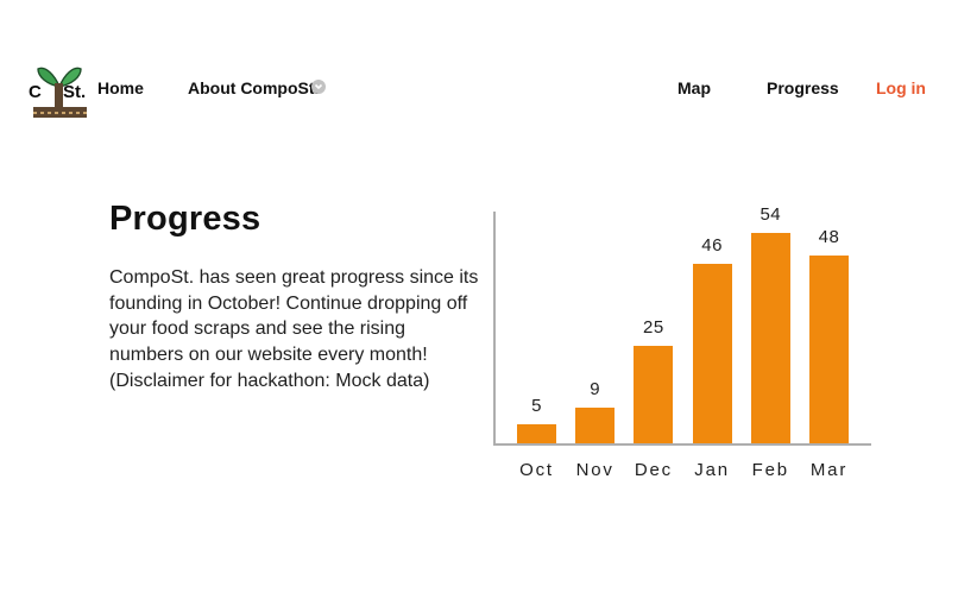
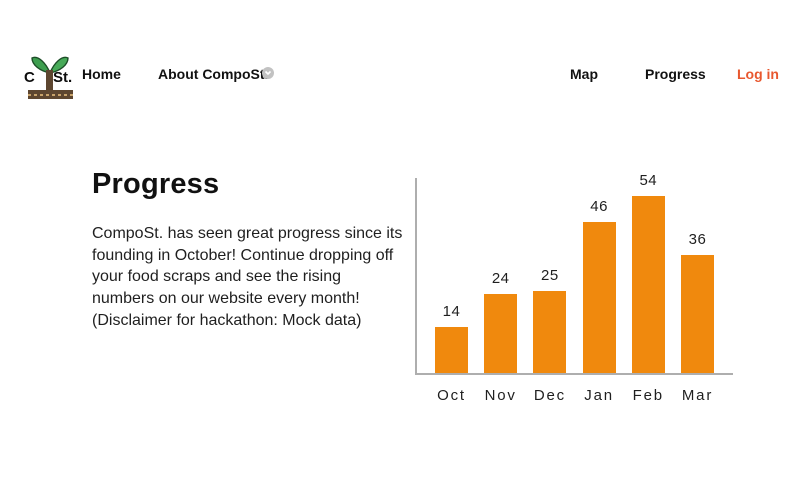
Oct: 5 -> 14
Nov: 9 -> 24
Mar: 48 -> 36
